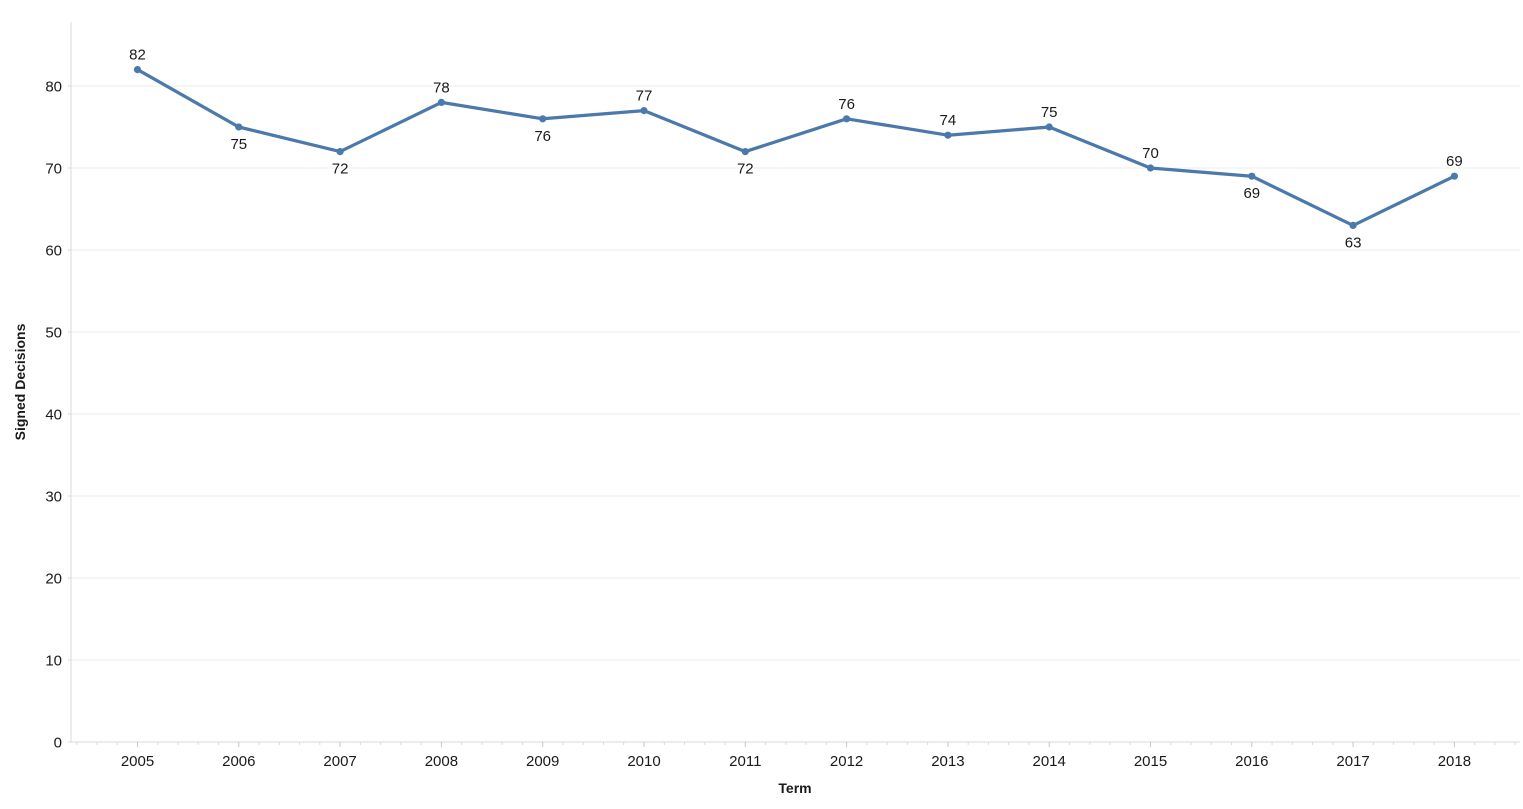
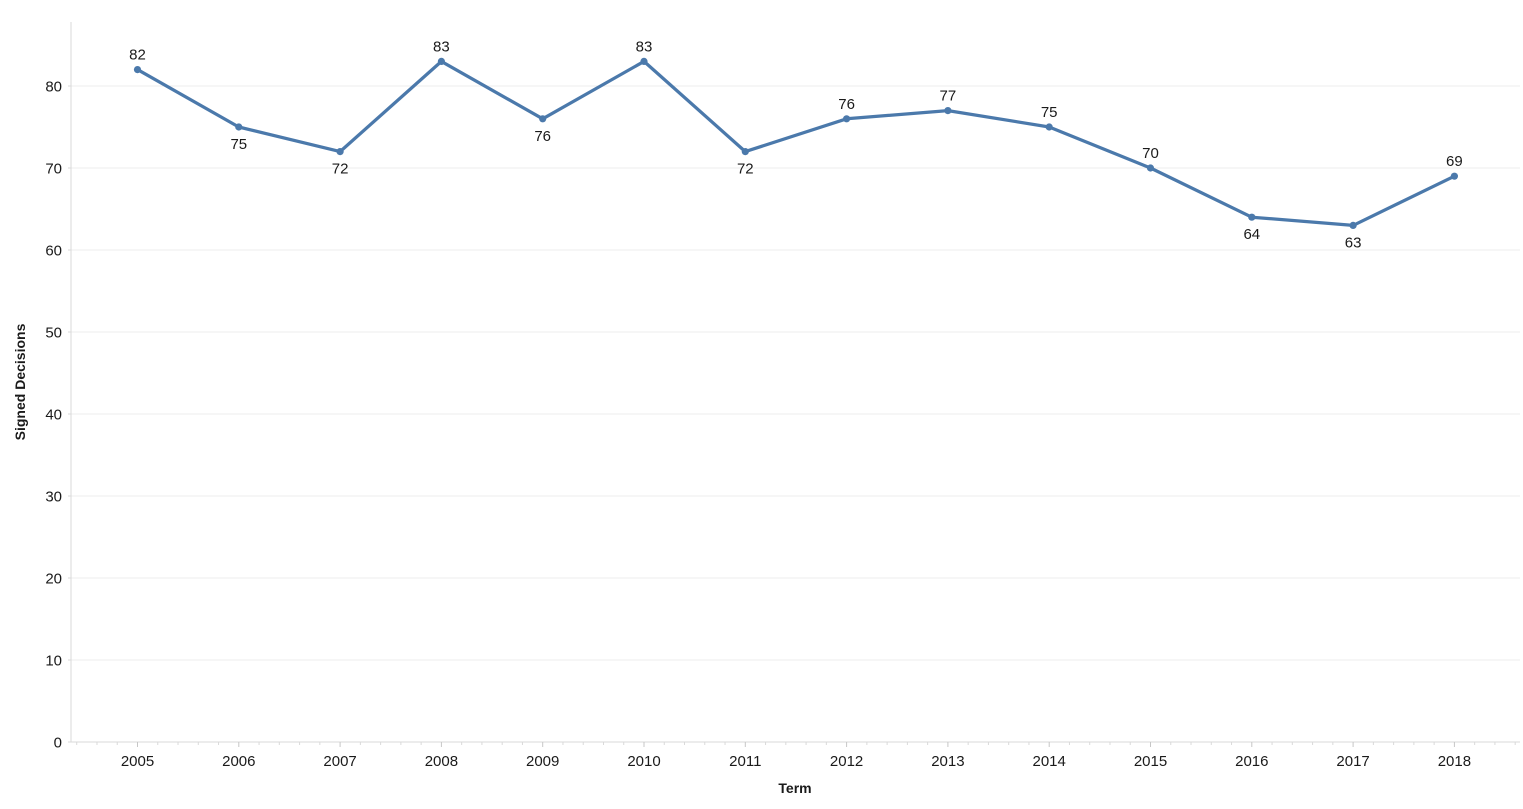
2008: 78 -> 83
2010: 77 -> 83
2013: 74 -> 77
2016: 69 -> 64
